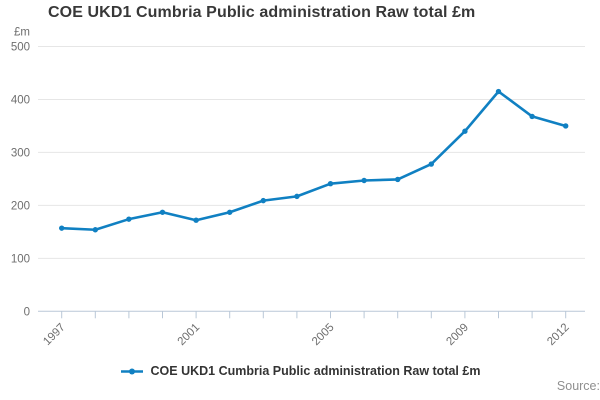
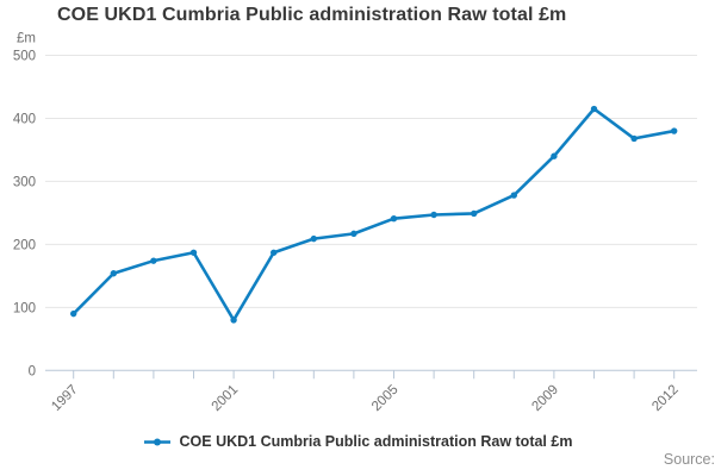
1997: 160 -> 90
2001: 170 -> 80
2012: 350 -> 380
